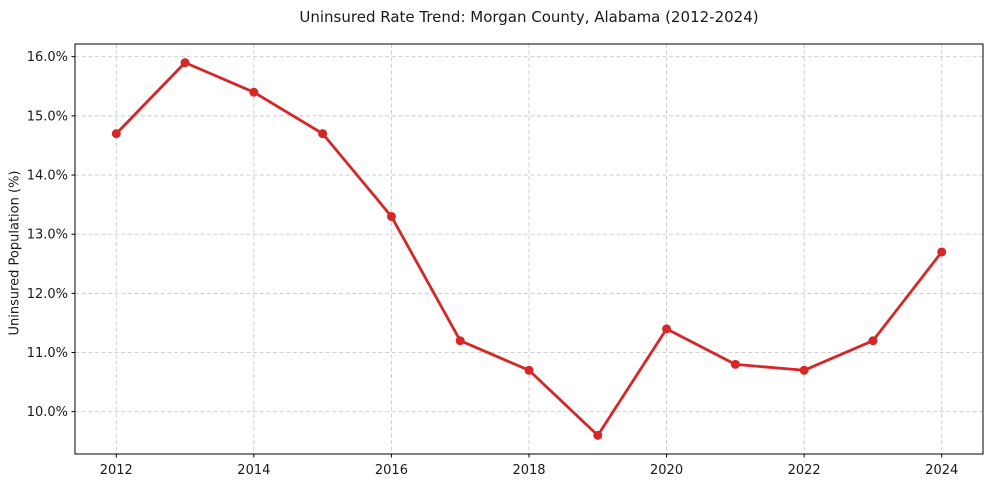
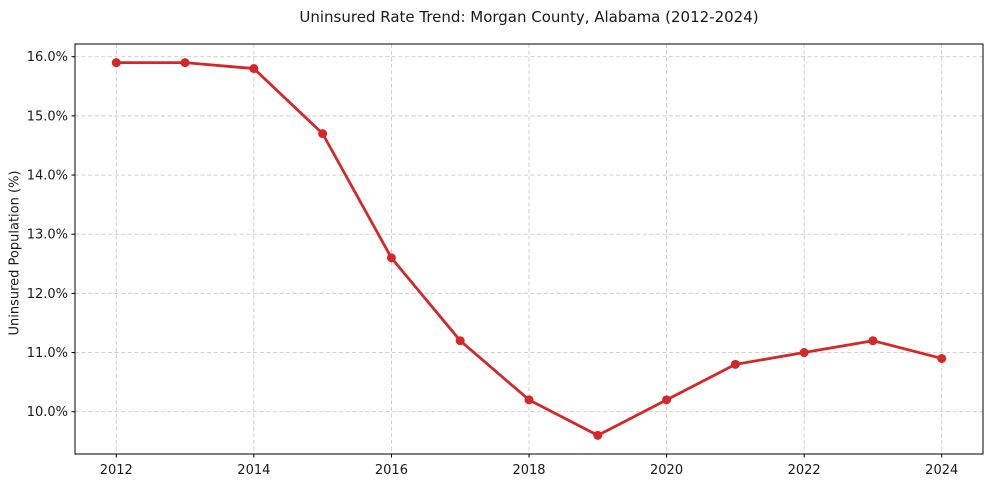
2012: 14.7% -> 15.9%
2014: 15.4% -> 15.8%
2016: 13.3% -> 12.6%
2018: 10.7% -> 10.2%
2020: 11.4% -> 10.2%
2022: 10.7% -> 11.0%
2024: 12.7% -> 10.9%
